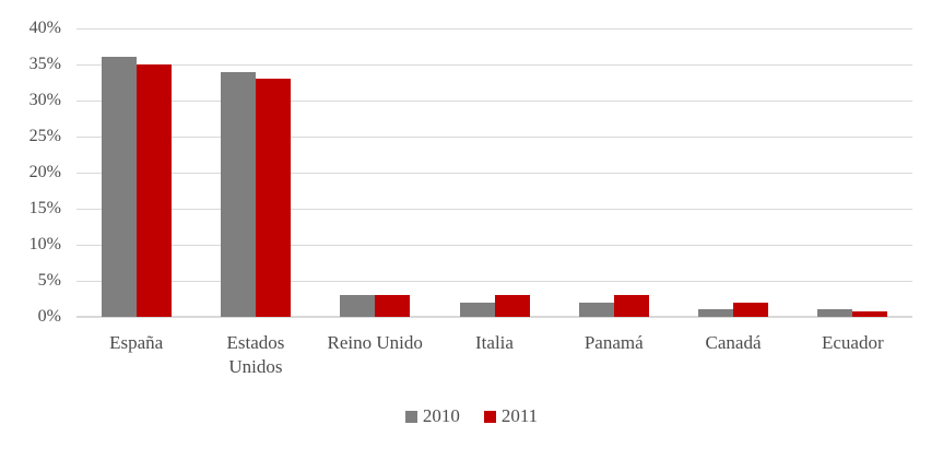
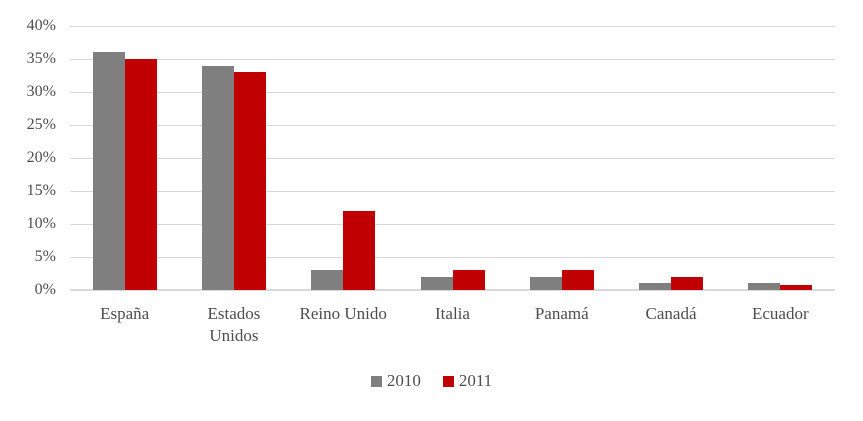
2011/Reino Unido: 3% -> 12%
